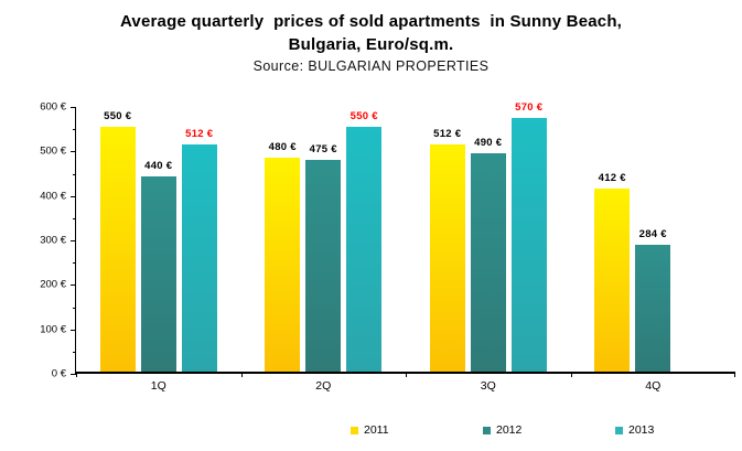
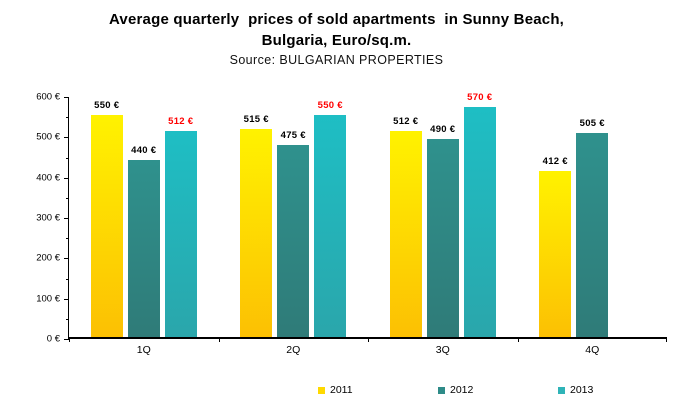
2011/2Q: 480 -> 515
2012/4Q: 284 -> 505
